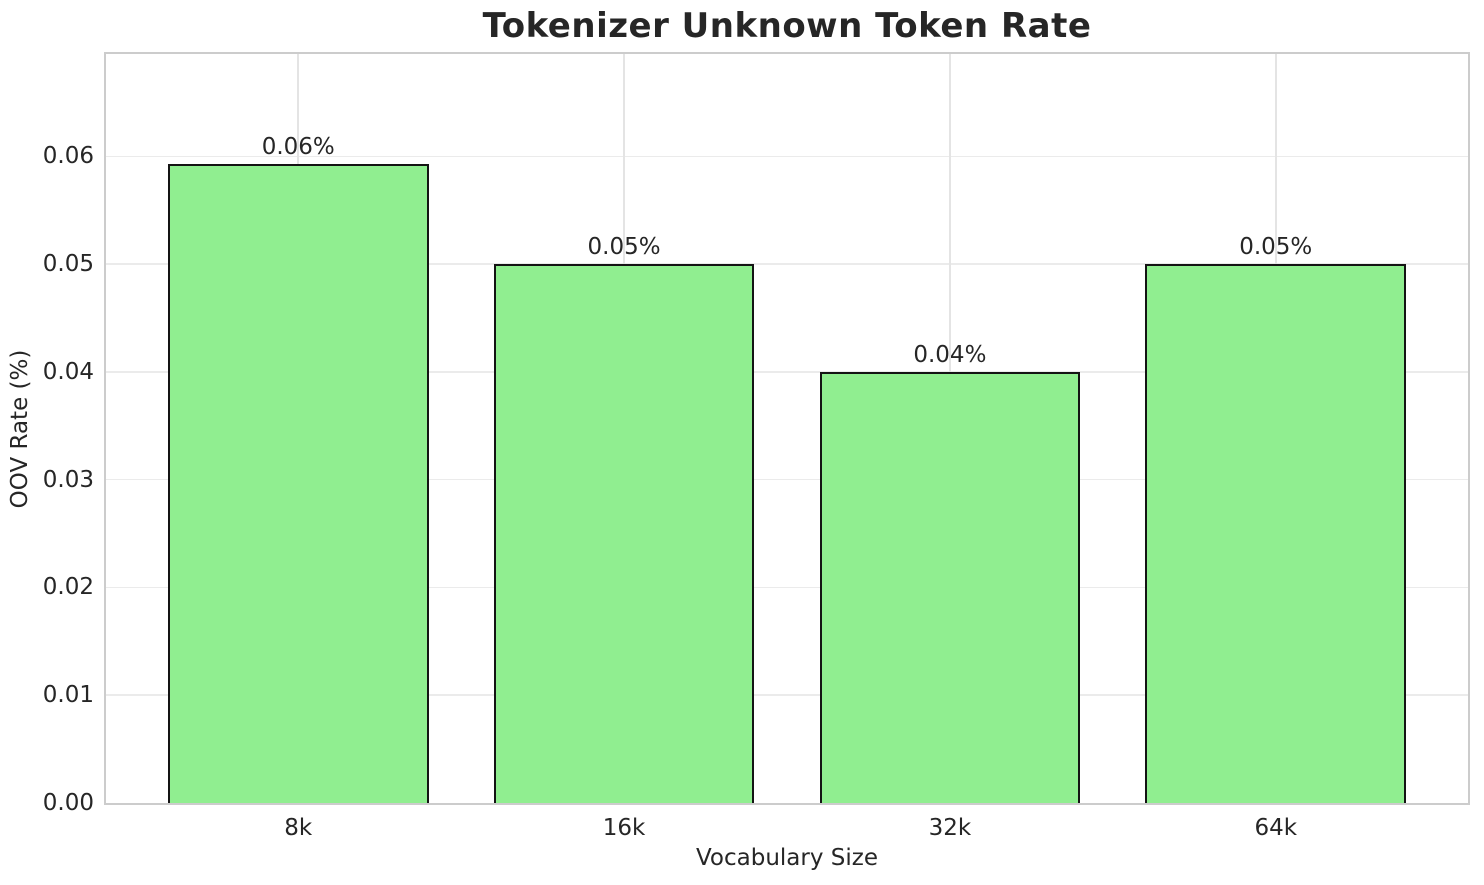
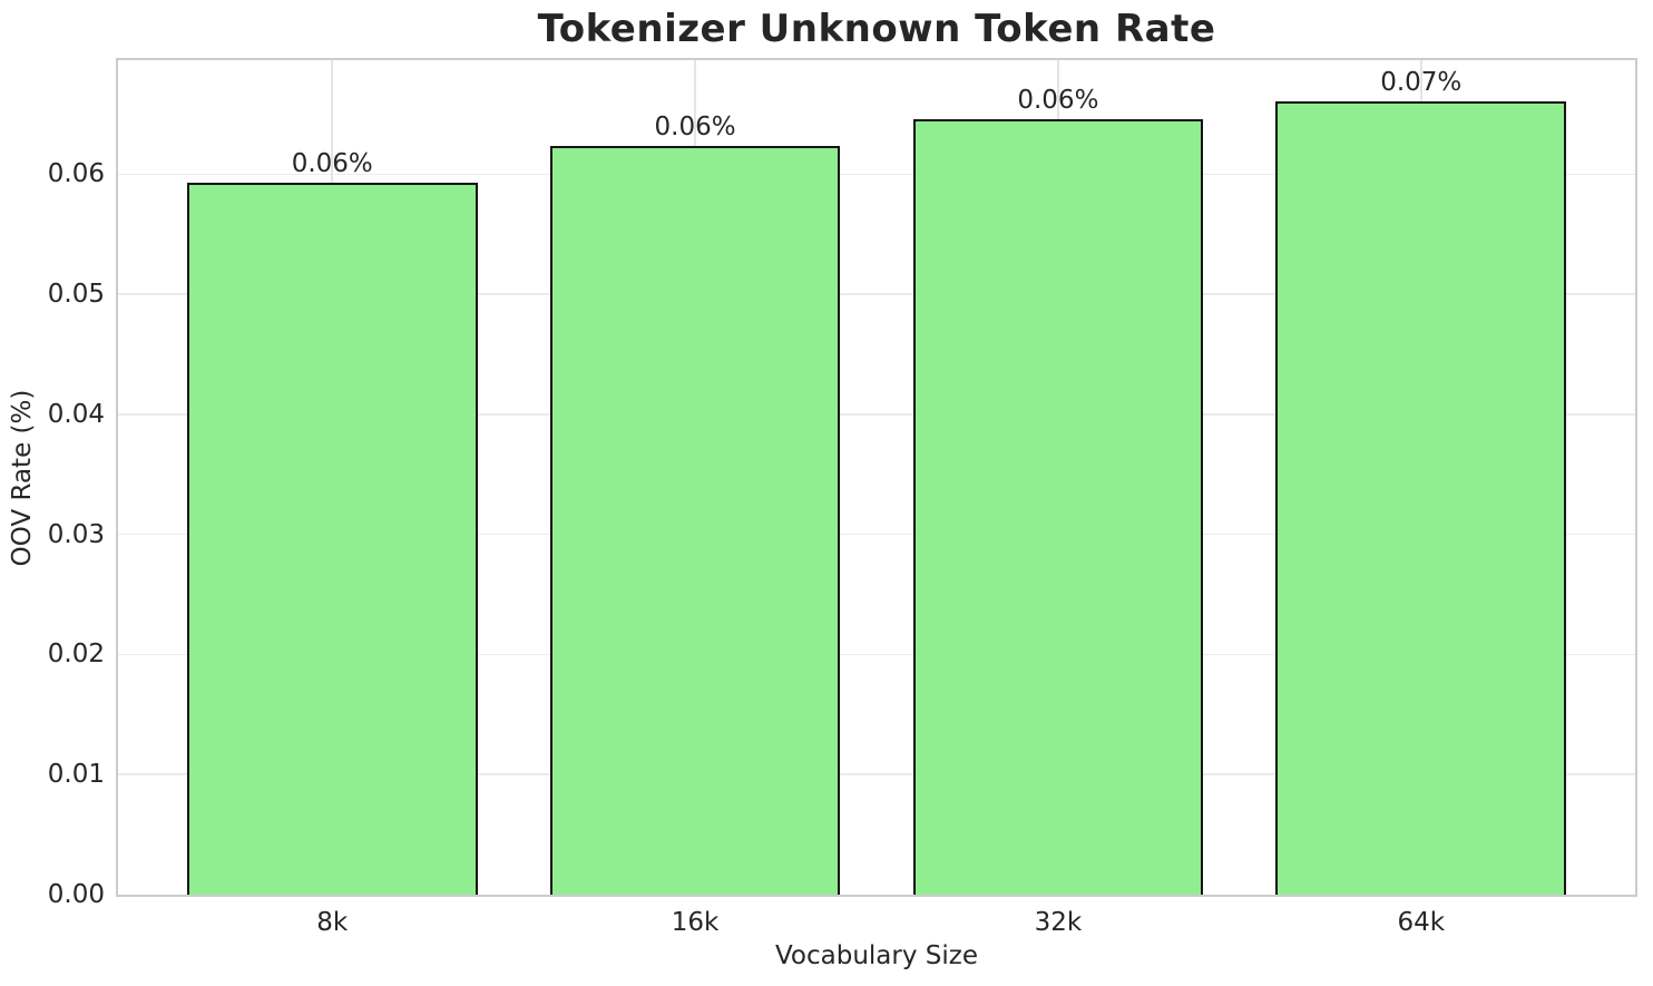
16k: 0.05% -> 0.06%
32k: 0.04% -> 0.06%
64k: 0.05% -> 0.07%
